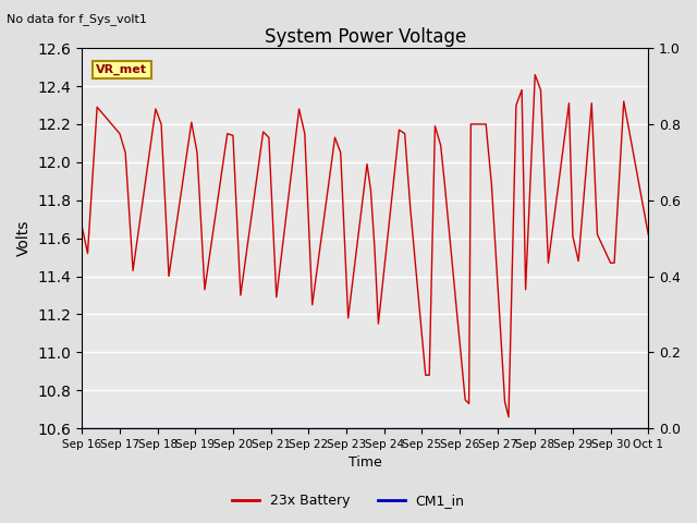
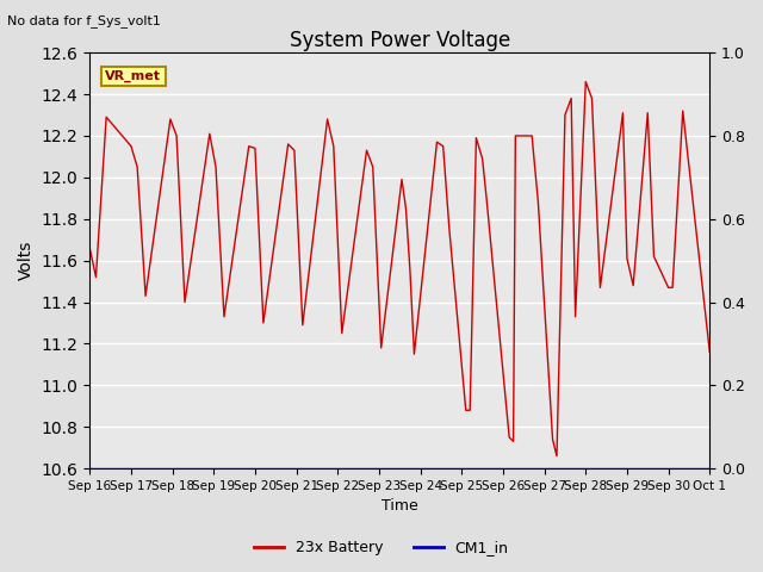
Oct 1: 11.62 -> 11.16
